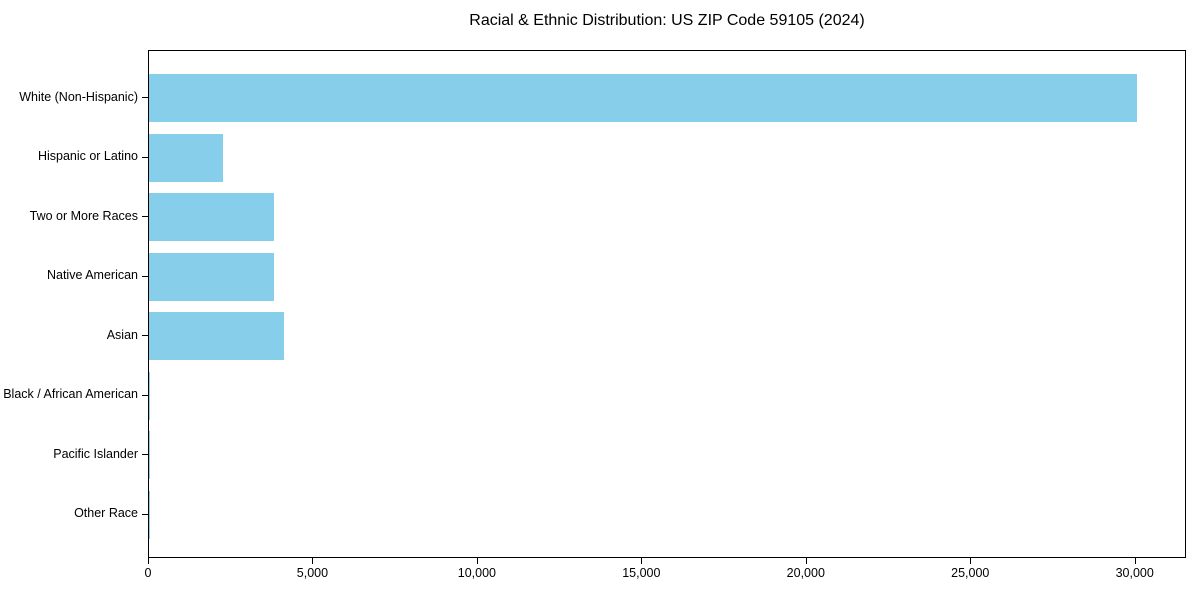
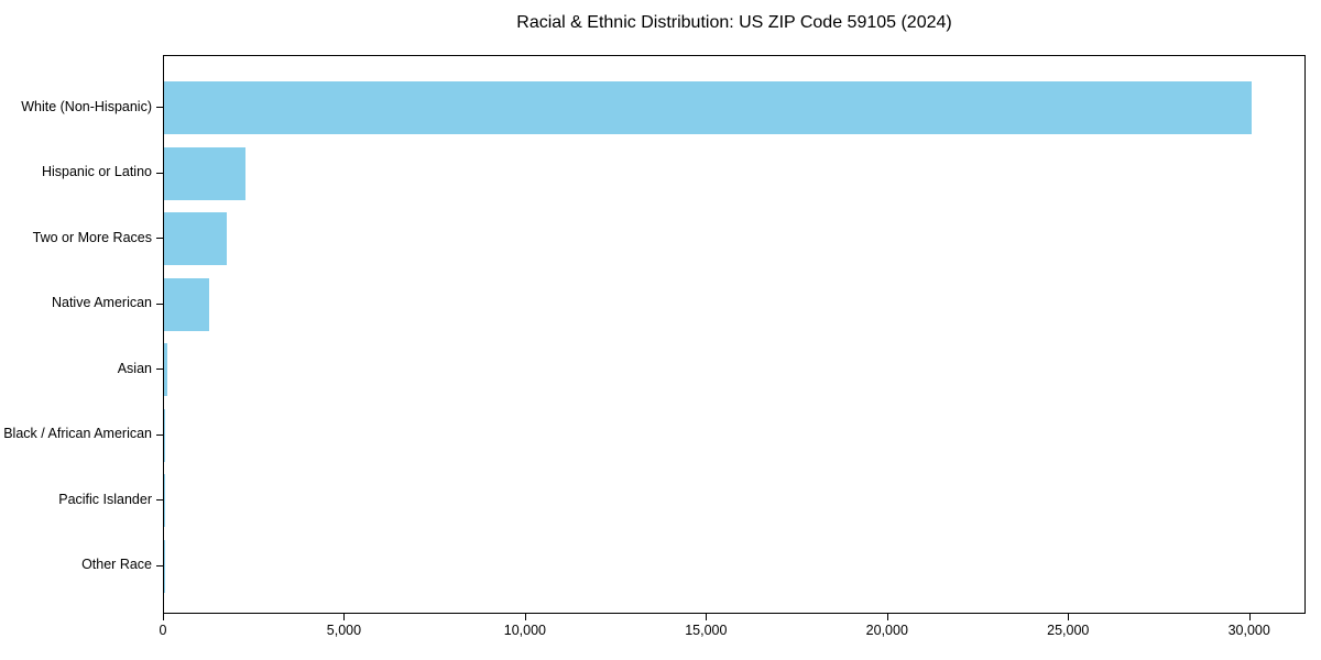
Two or More Races: 3800 -> 1700
Native American: 3800 -> 1200
Asian: 4100 -> 100
